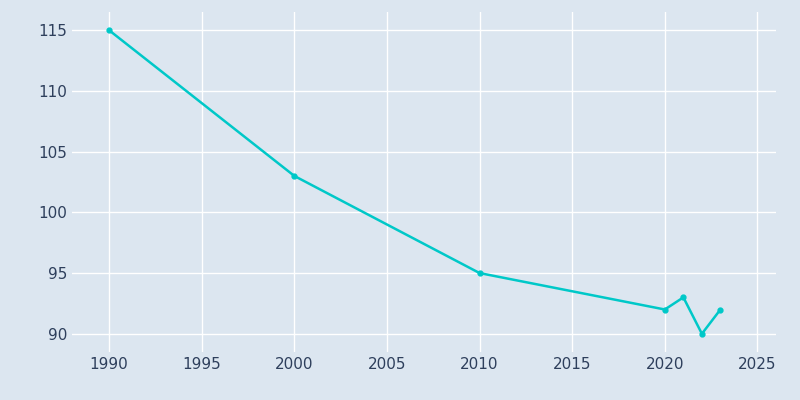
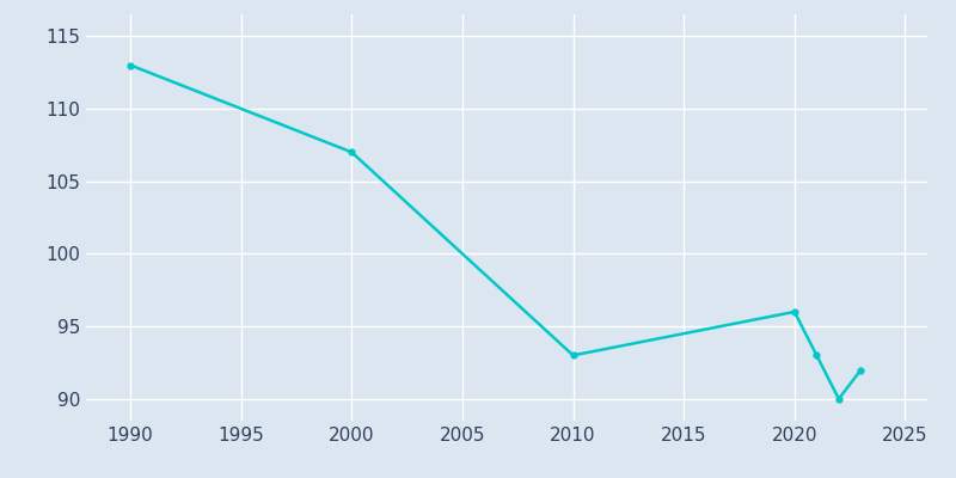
1990: 115 -> 113
2000: 103 -> 107
2010: 95 -> 93
2020: 92 -> 96
